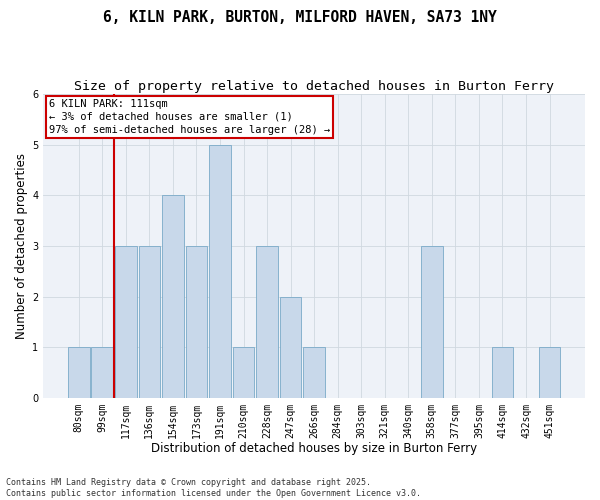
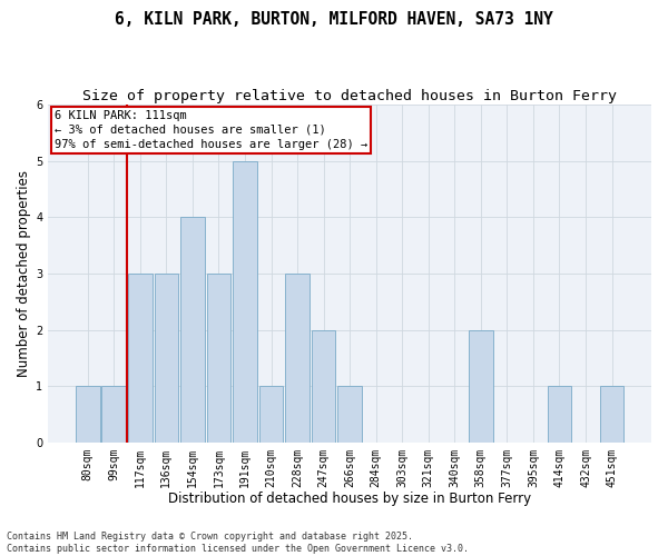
358sqm: 3 -> 2
